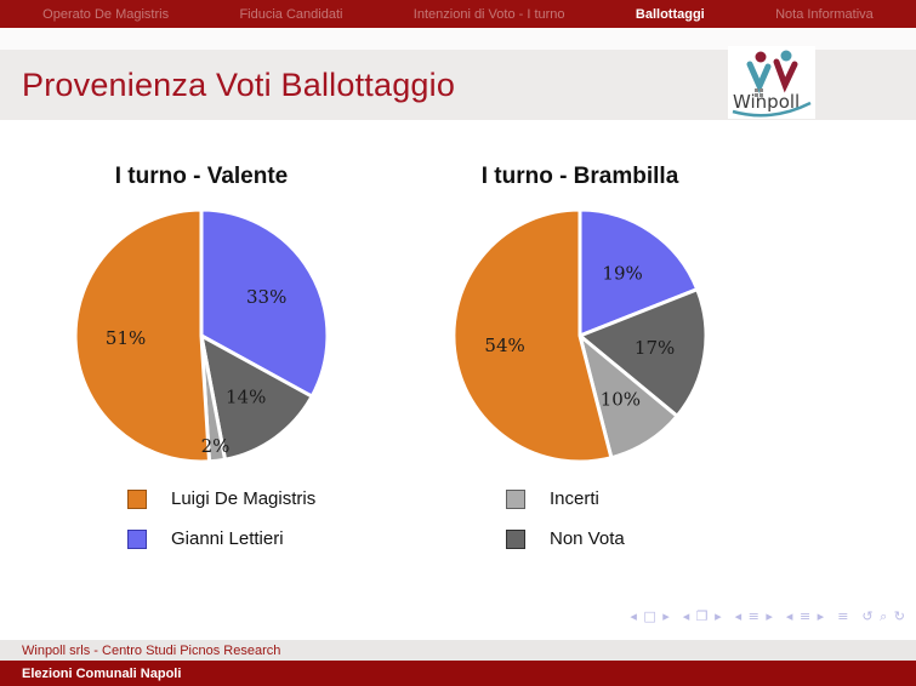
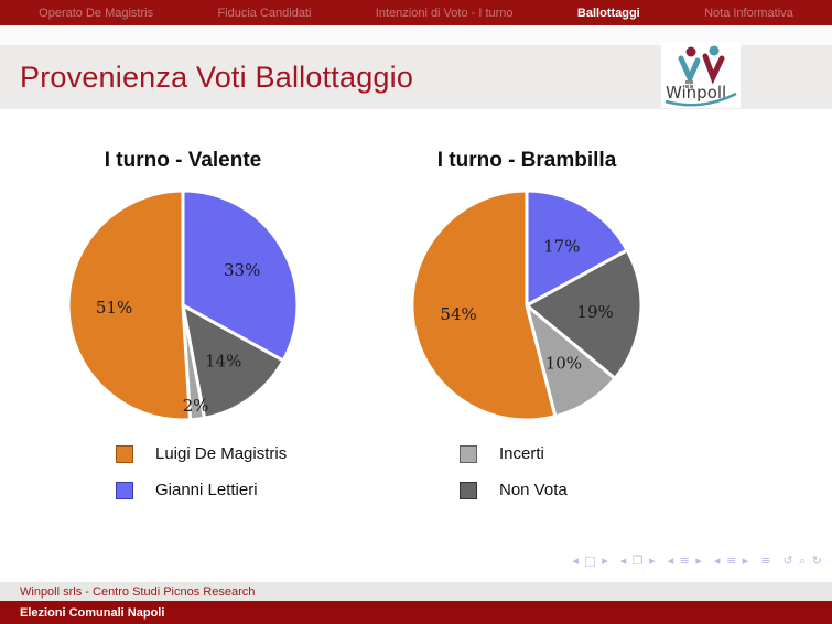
I turno - Brambilla/Gianni Lettieri: 19% -> 17%
I turno - Brambilla/Non Vota: 17% -> 19%
